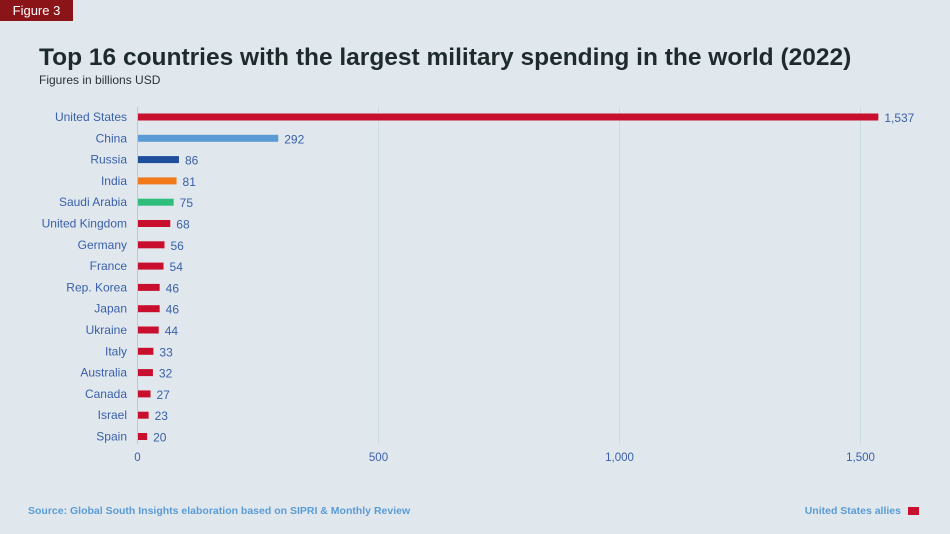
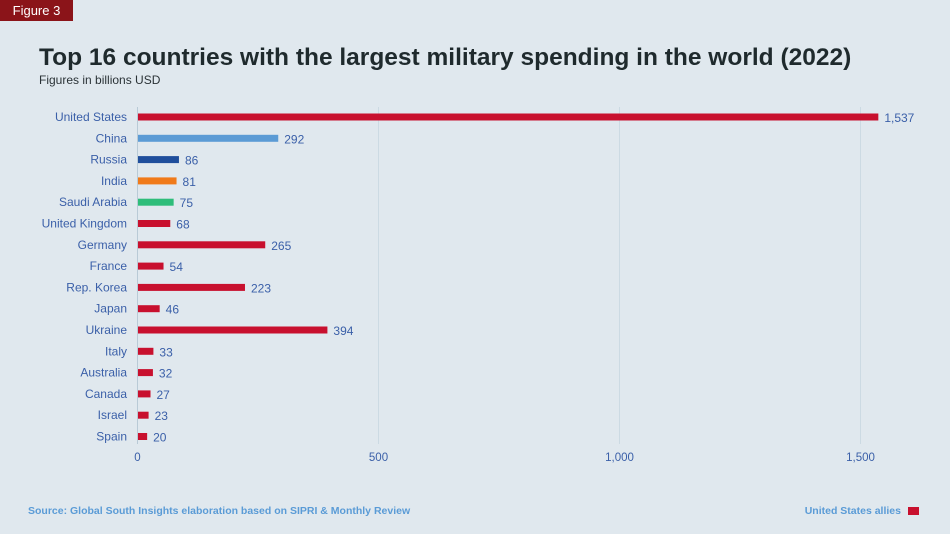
Germany: 56 -> 265
Rep. Korea: 46 -> 223
Ukraine: 44 -> 394
